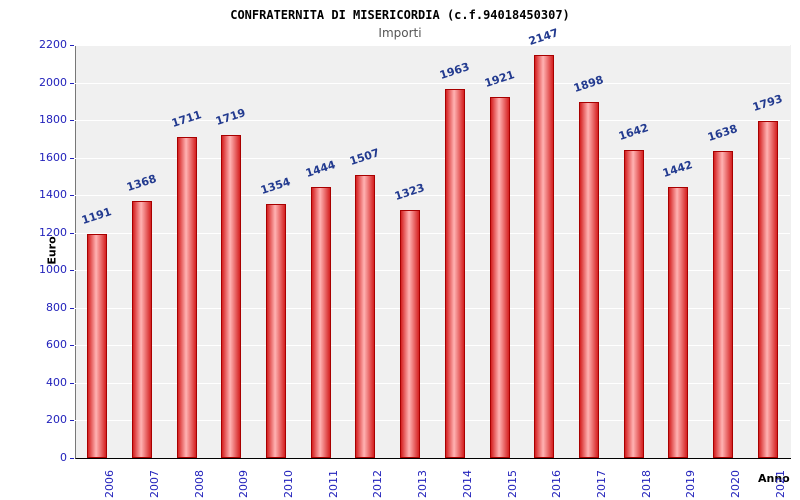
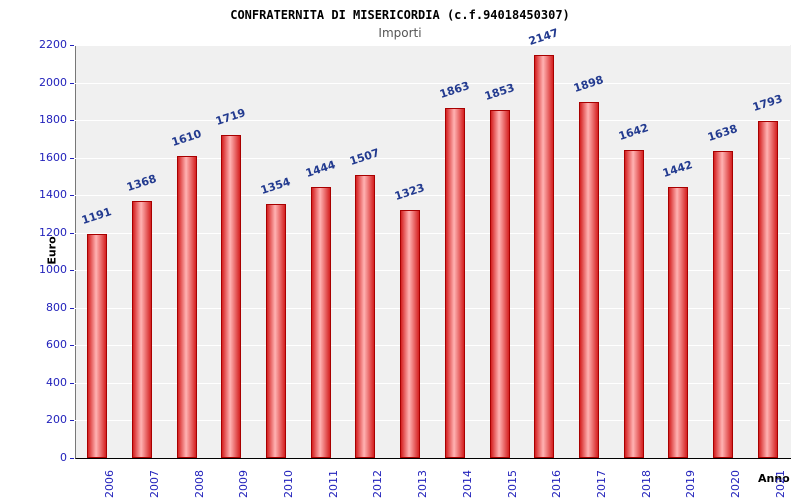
2008: 1711 -> 1610
2014: 1963 -> 1863
2015: 1921 -> 1853
